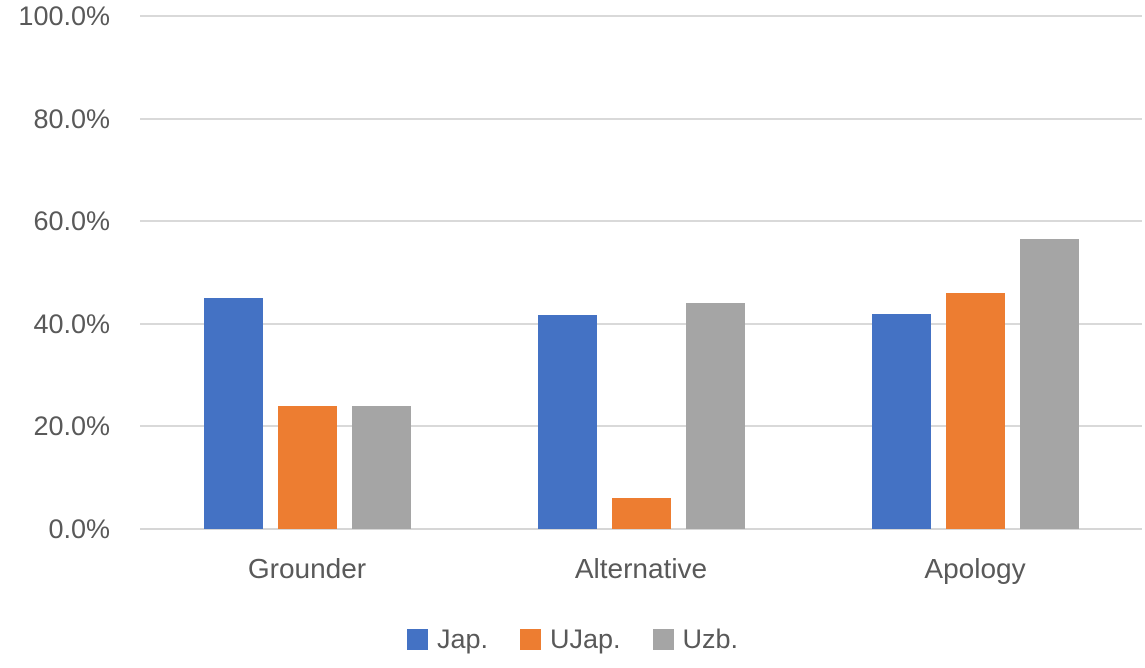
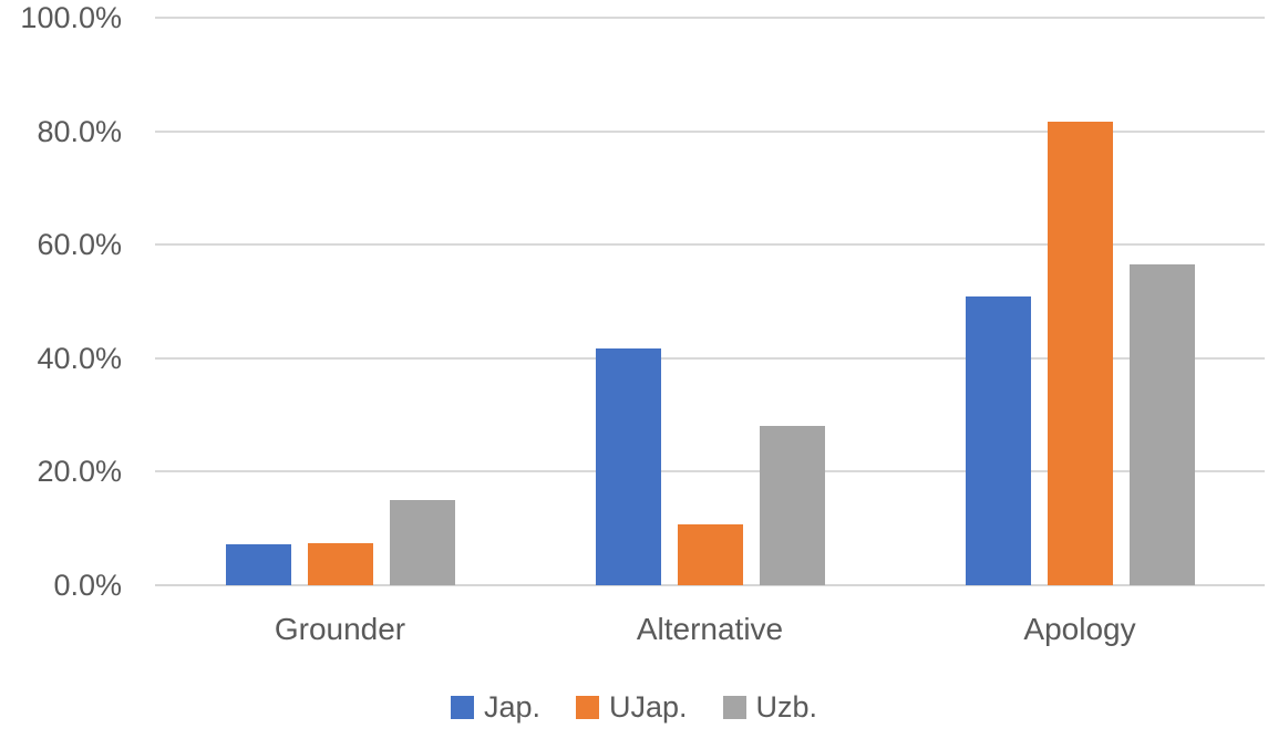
Jap./Grounder: 45% -> 7%
UJap./Grounder: 24% -> 7%
Uzb./Grounder: 24% -> 15%
UJap./Alternative: 6% -> 11%
Uzb./Alternative: 44% -> 28%
Jap./Apology: 42% -> 51%
UJap./Apology: 46% -> 82%
